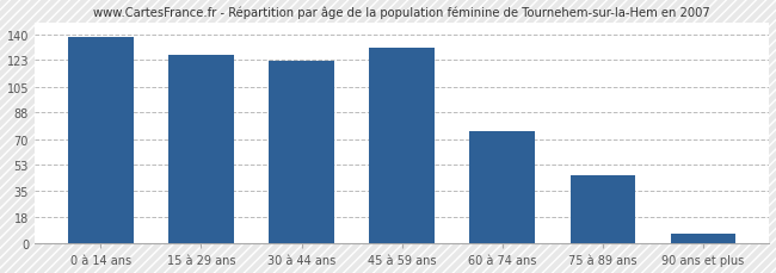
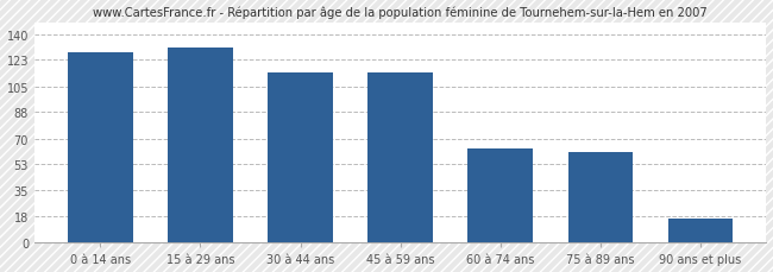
0 à 14 ans: 138 -> 128
15 à 29 ans: 126 -> 131
30 à 44 ans: 122 -> 114
45 à 59 ans: 131 -> 114
60 à 74 ans: 75 -> 63
75 à 89 ans: 46 -> 61
90 ans et plus: 7 -> 16
